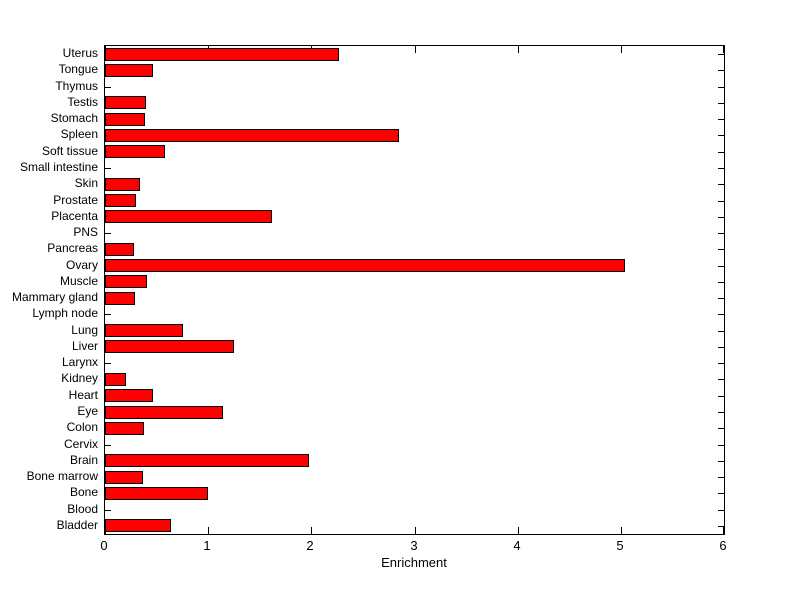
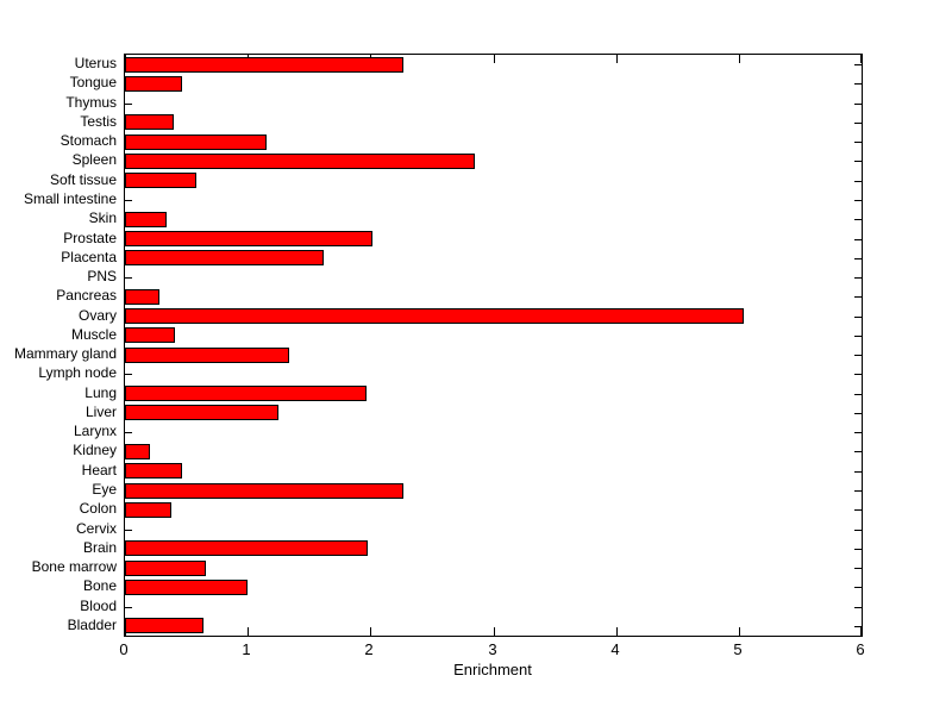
Stomach: 0.39 -> 1.15
Prostate: 0.30 -> 2.02
Mammary gland: 0.29 -> 1.34
Lung: 0.76 -> 1.97
Eye: 1.14 -> 2.27
Bone marrow: 0.37 -> 0.66
